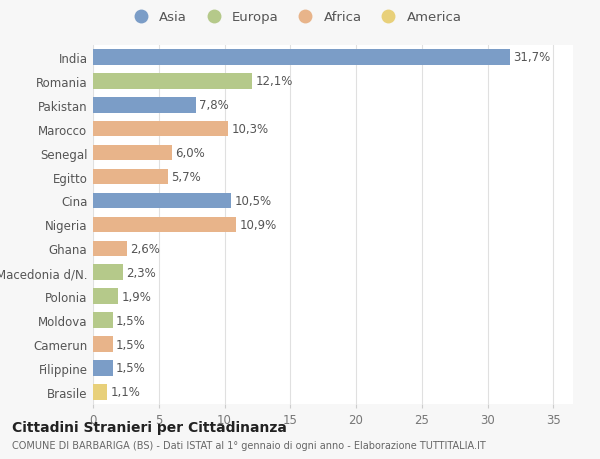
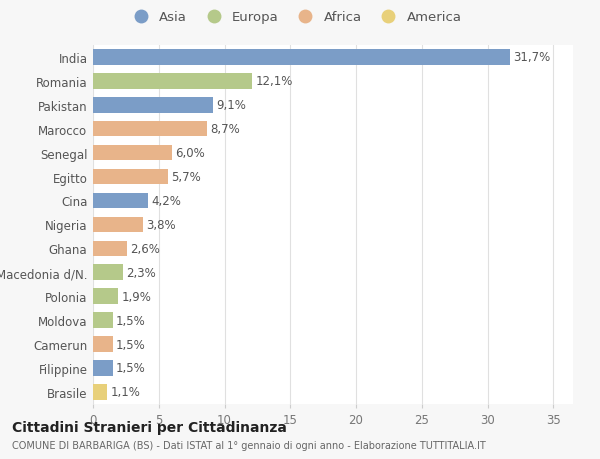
Pakistan: 7,8% -> 9,1%
Marocco: 10,3% -> 8,7%
Cina: 10,5% -> 4,2%
Nigeria: 10,9% -> 3,8%
